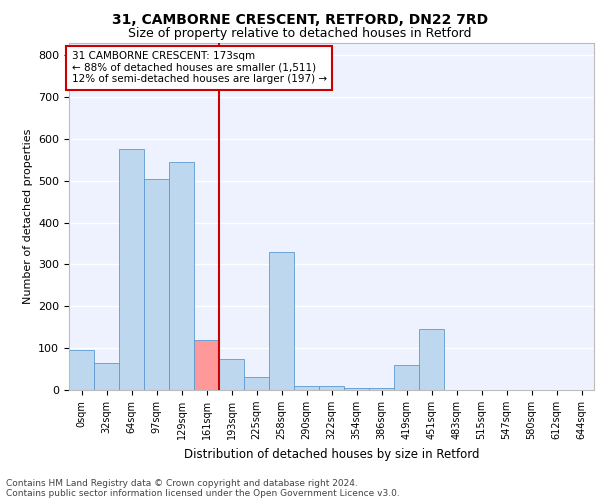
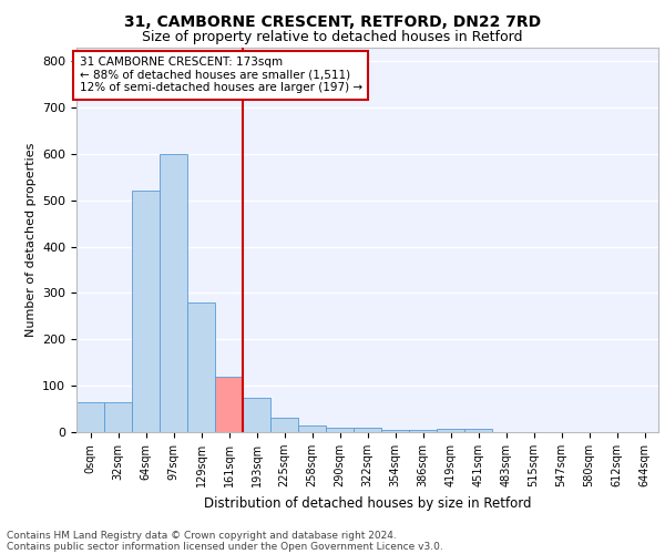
0sqm: 95 -> 65
64sqm: 575 -> 520
97sqm: 505 -> 600
129sqm: 545 -> 280
258sqm: 330 -> 15
419sqm: 60 -> 8
451sqm: 145 -> 8
